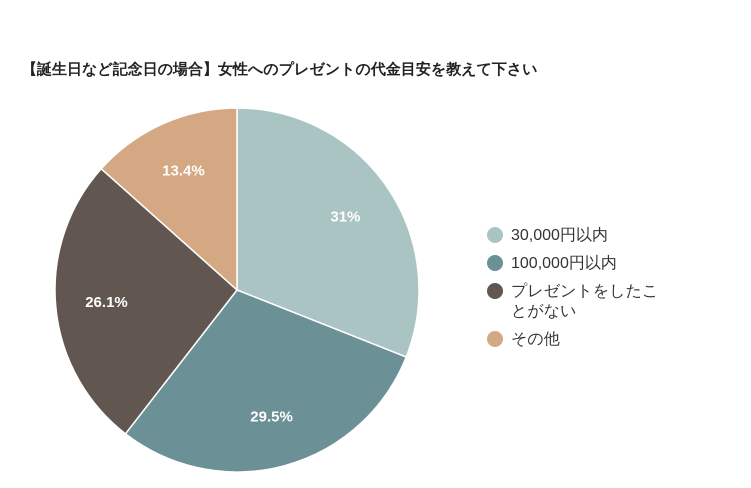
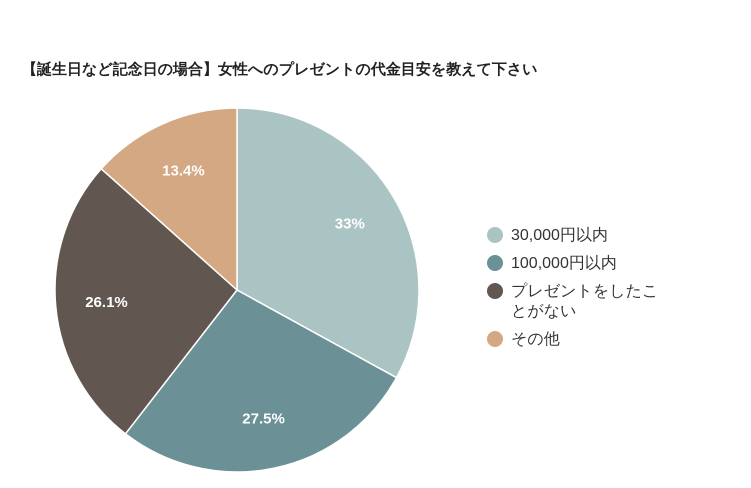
30,000円以内: 31% -> 33%
100,000円以内: 29.5% -> 27.5%
